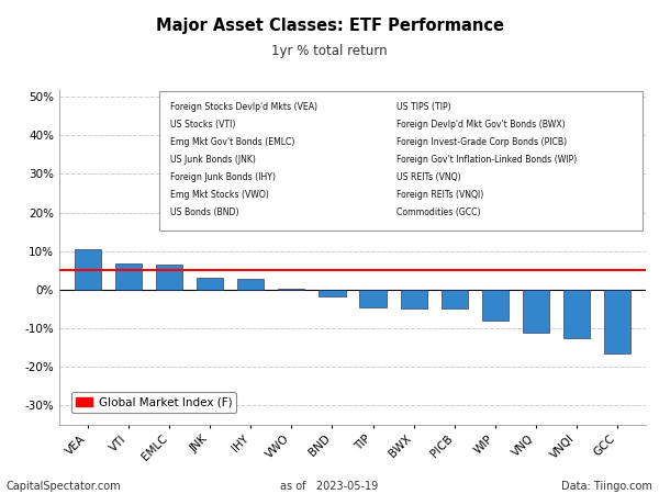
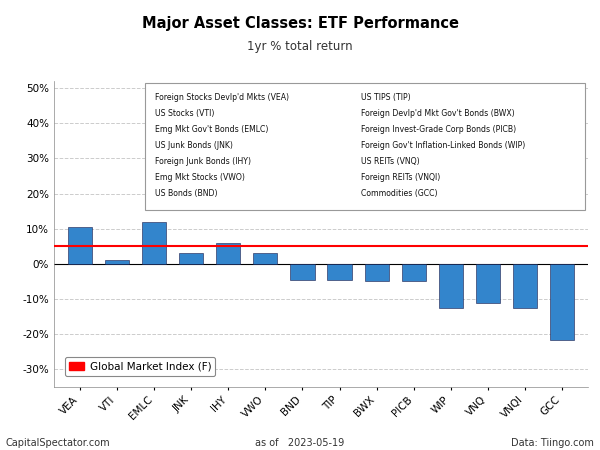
VTI: 6.8% -> 1.0%
EMLC: 6.5% -> 12.0%
IHY: 2.8% -> 6.0%
VWO: 0.1% -> 3.0%
BND: -1.8% -> -4.5%
WIP: -8.0% -> -12.5%
GCC: -16.5% -> -21.5%
